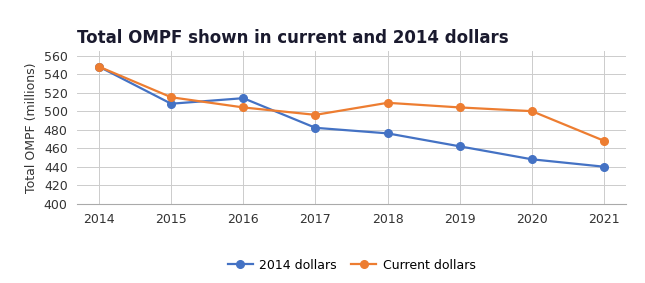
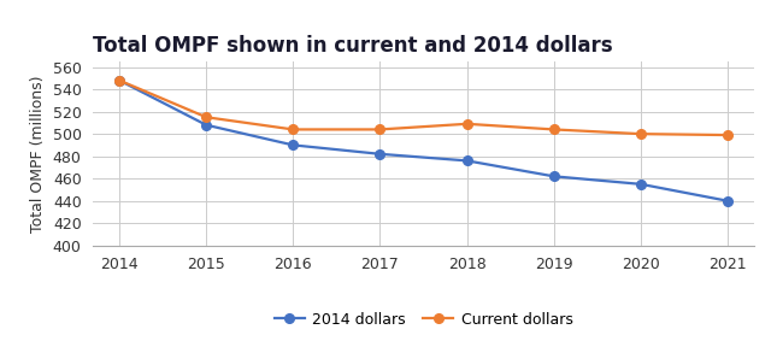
2014 dollars/2016: 514 -> 490
Current dollars/2017: 496 -> 504
2014 dollars/2020: 448 -> 455
Current dollars/2021: 468 -> 499
